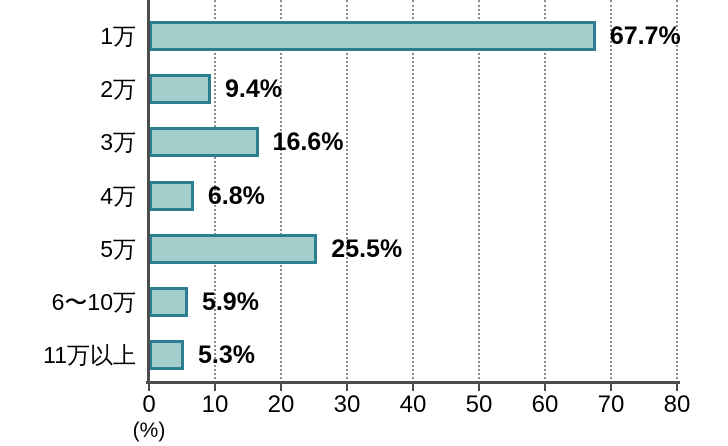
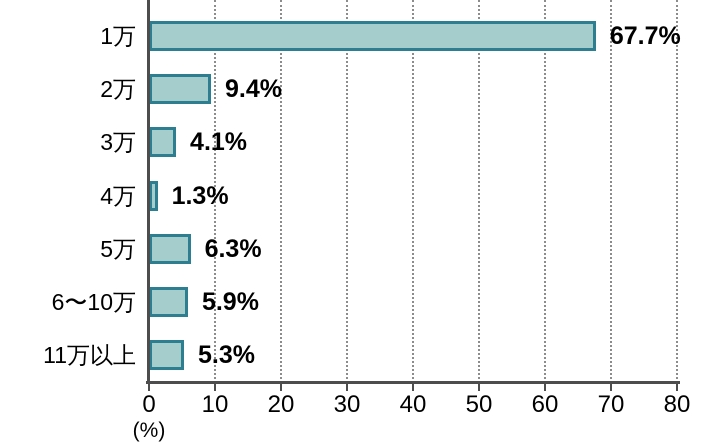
3万: 16.6% -> 4.1%
4万: 6.8% -> 1.3%
5万: 25.5% -> 6.3%
